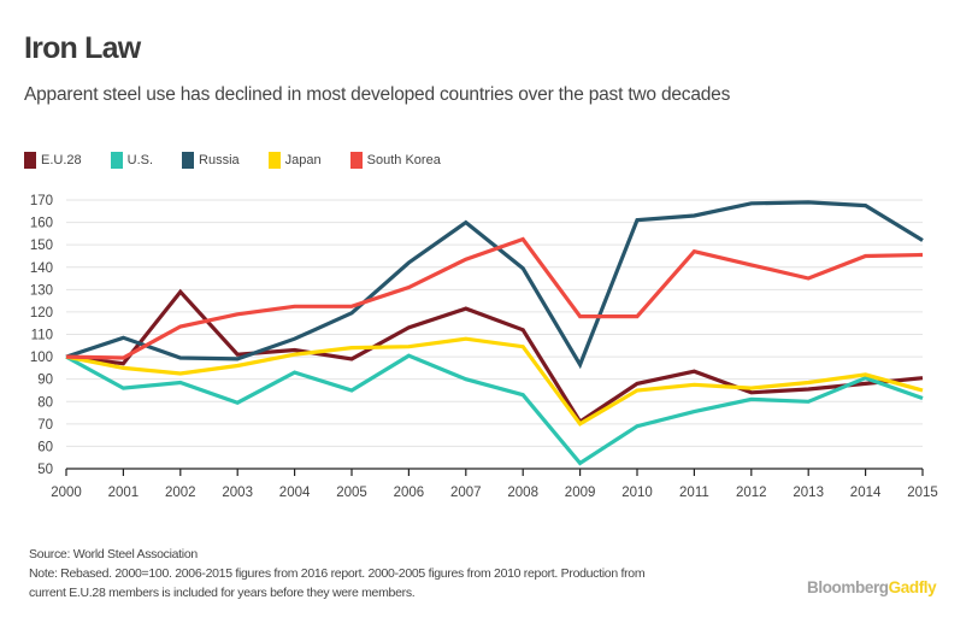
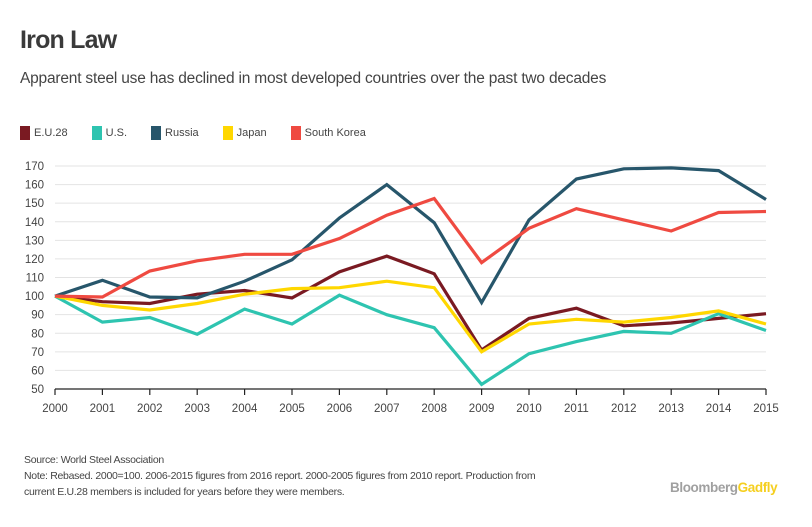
E.U.28/2002: 129 -> 96
Russia/2010: 161 -> 141
South Korea/2010: 118 -> 136
